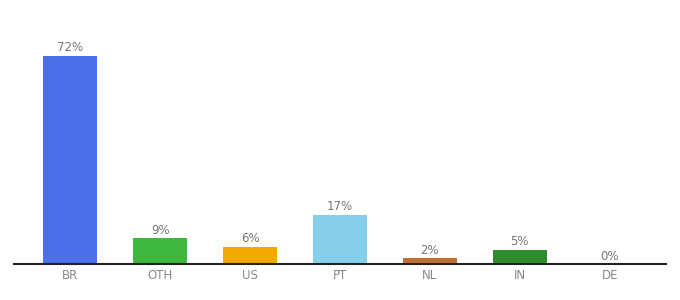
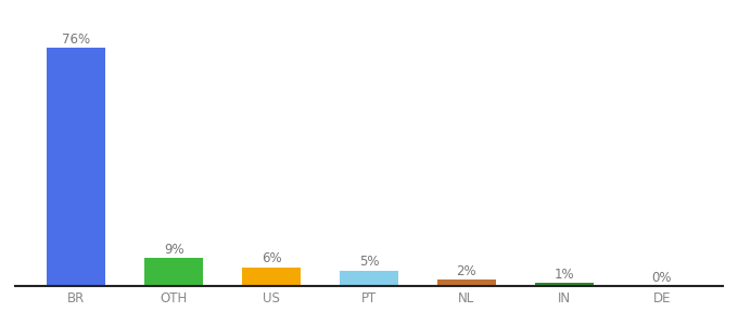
BR: 72% -> 76%
PT: 17% -> 5%
IN: 5% -> 1%
